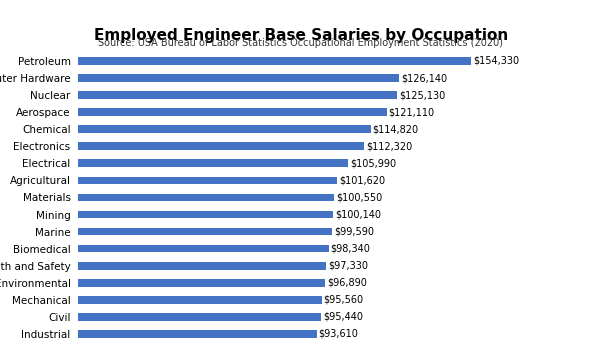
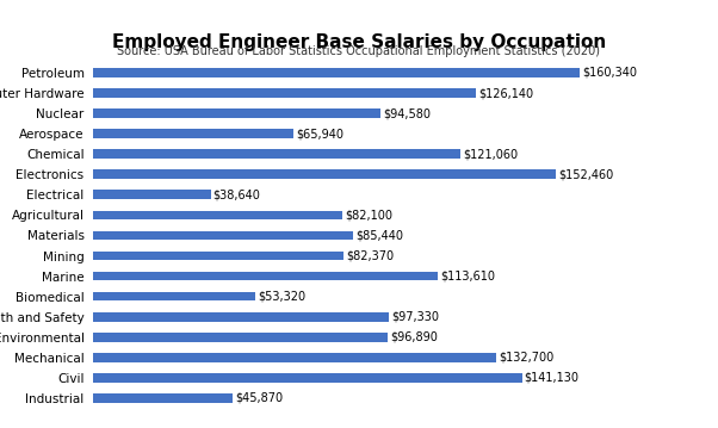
Petroleum: $154,330 -> $160,340
Nuclear: $125,130 -> $94,580
Aerospace: $121,110 -> $65,940
Chemical: $114,820 -> $121,060
Electronics: $112,320 -> $152,460
Electrical: $105,990 -> $38,640
Agricultural: $101,620 -> $82,100
Materials: $100,550 -> $85,440
Mining: $100,140 -> $82,370
Marine: $99,590 -> $113,610
Biomedical: $98,340 -> $53,320
Mechanical: $95,560 -> $132,700
Civil: $95,440 -> $141,130
Industrial: $93,610 -> $45,870
